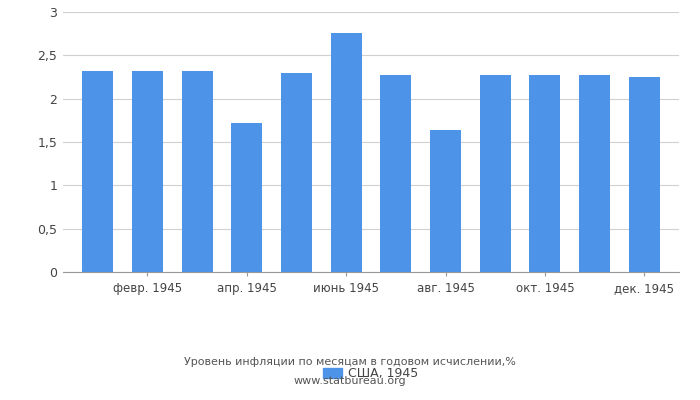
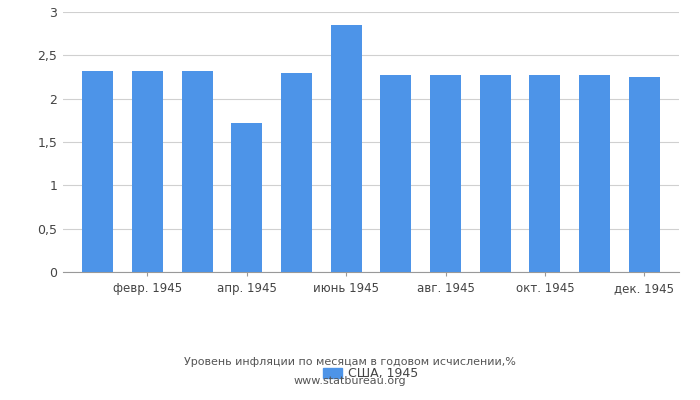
июнь 1945: 2,76 -> 2,85
авг. 1945: 1,64 -> 2,27
